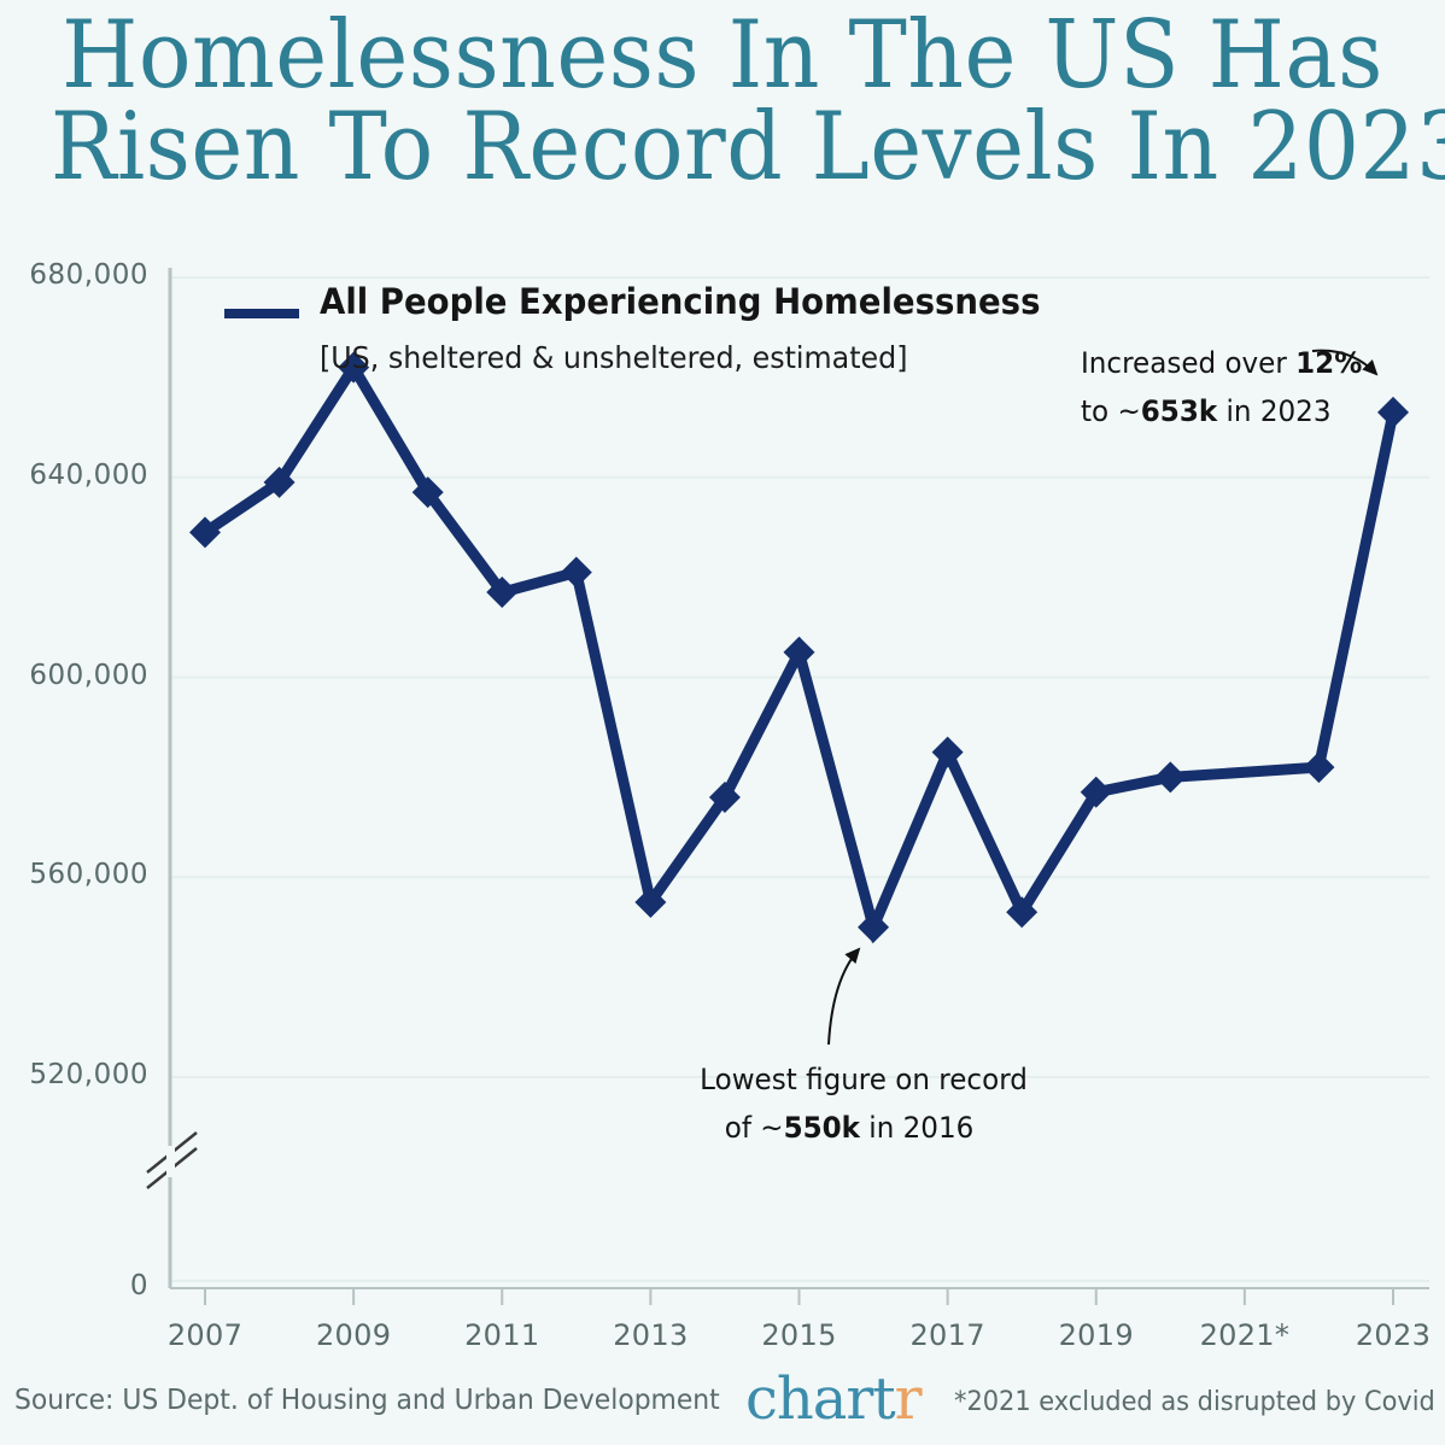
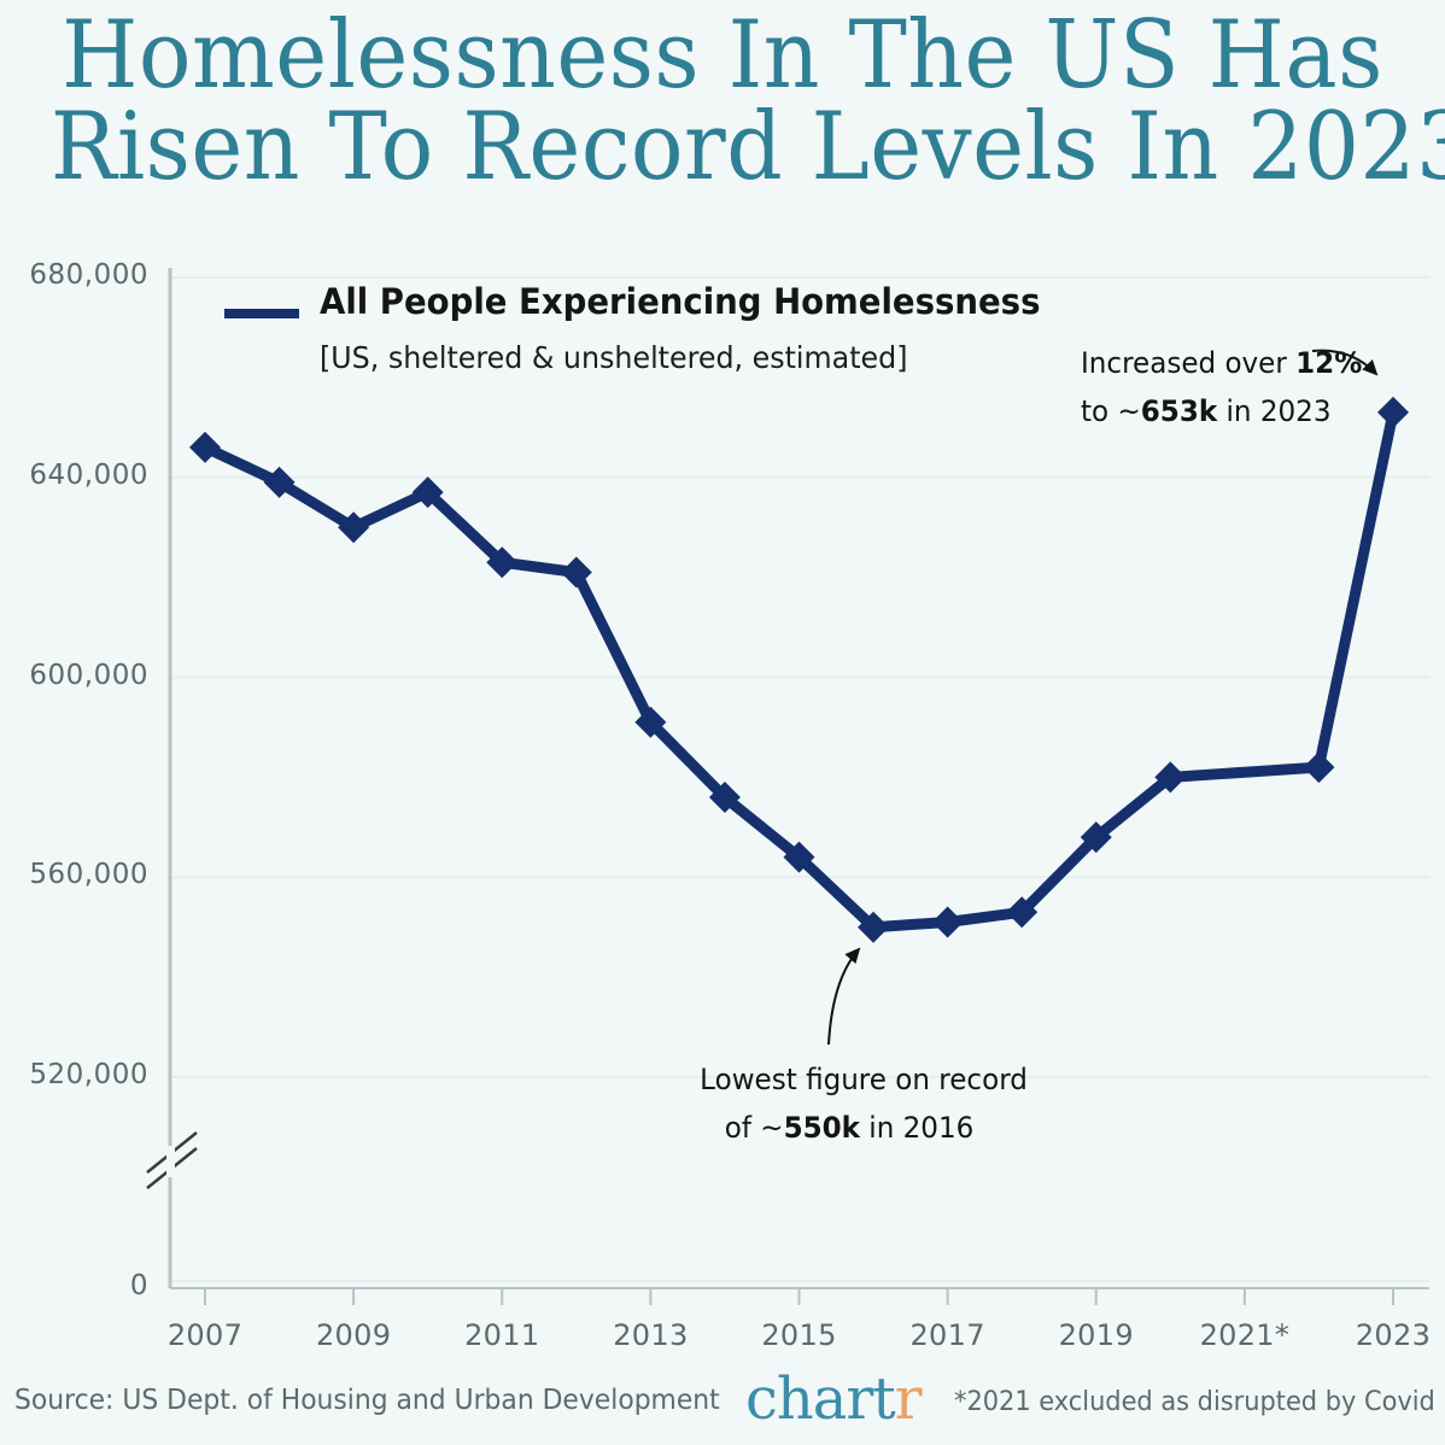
2007: 629000 -> 646000
2009: 662000 -> 630000
2011: 617000 -> 623000
2013: 555000 -> 591000
2015: 605000 -> 564000
2017: 585000 -> 551000
2019: 577000 -> 568000
